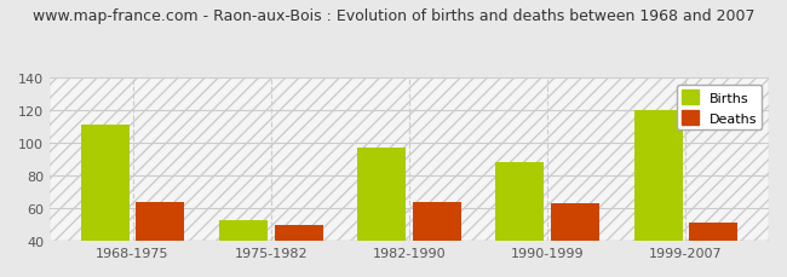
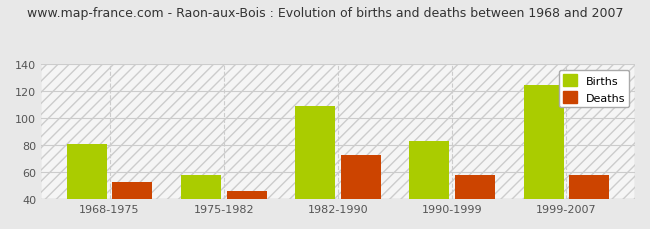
Births/1968-1975: 111 -> 81
Deaths/1968-1975: 64 -> 53
Births/1975-1982: 53 -> 58
Deaths/1975-1982: 50 -> 46
Births/1982-1990: 97 -> 109
Deaths/1982-1990: 64 -> 73
Births/1990-1999: 88 -> 83
Deaths/1990-1999: 63 -> 58
Births/1999-2007: 120 -> 125
Deaths/1999-2007: 51 -> 58
